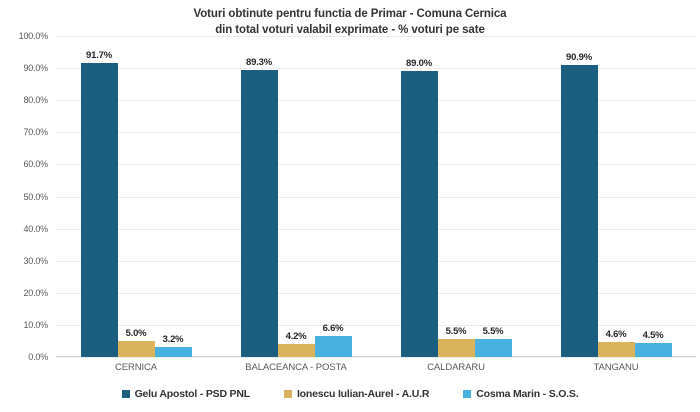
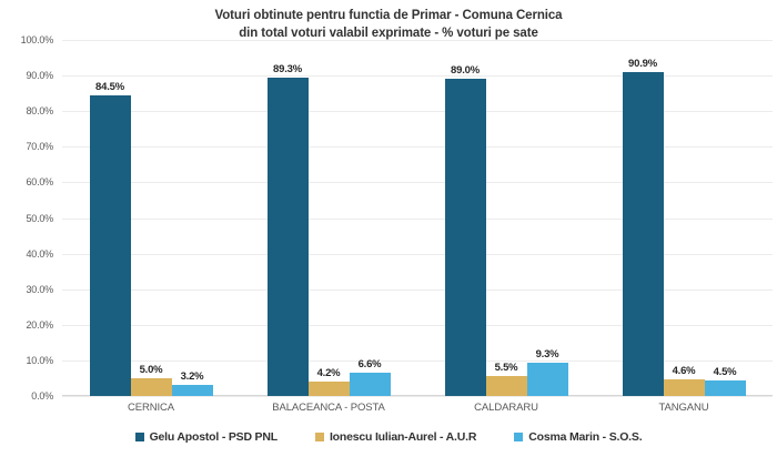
Gelu Apostol - PSD PNL/CERNICA: 91.7% -> 84.5%
Cosma Marin - S.O.S./CALDARARU: 5.5% -> 9.3%
